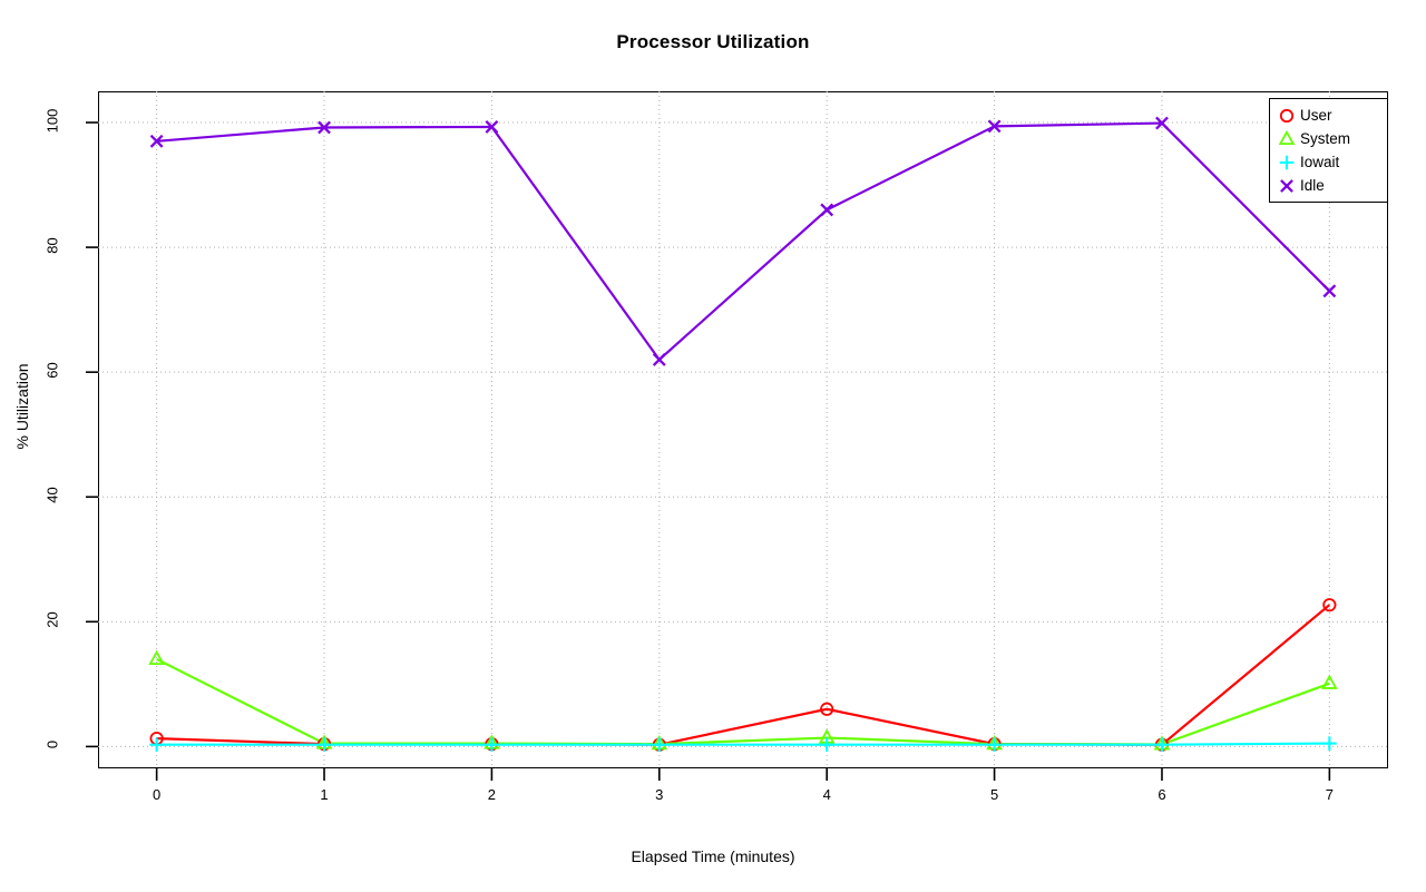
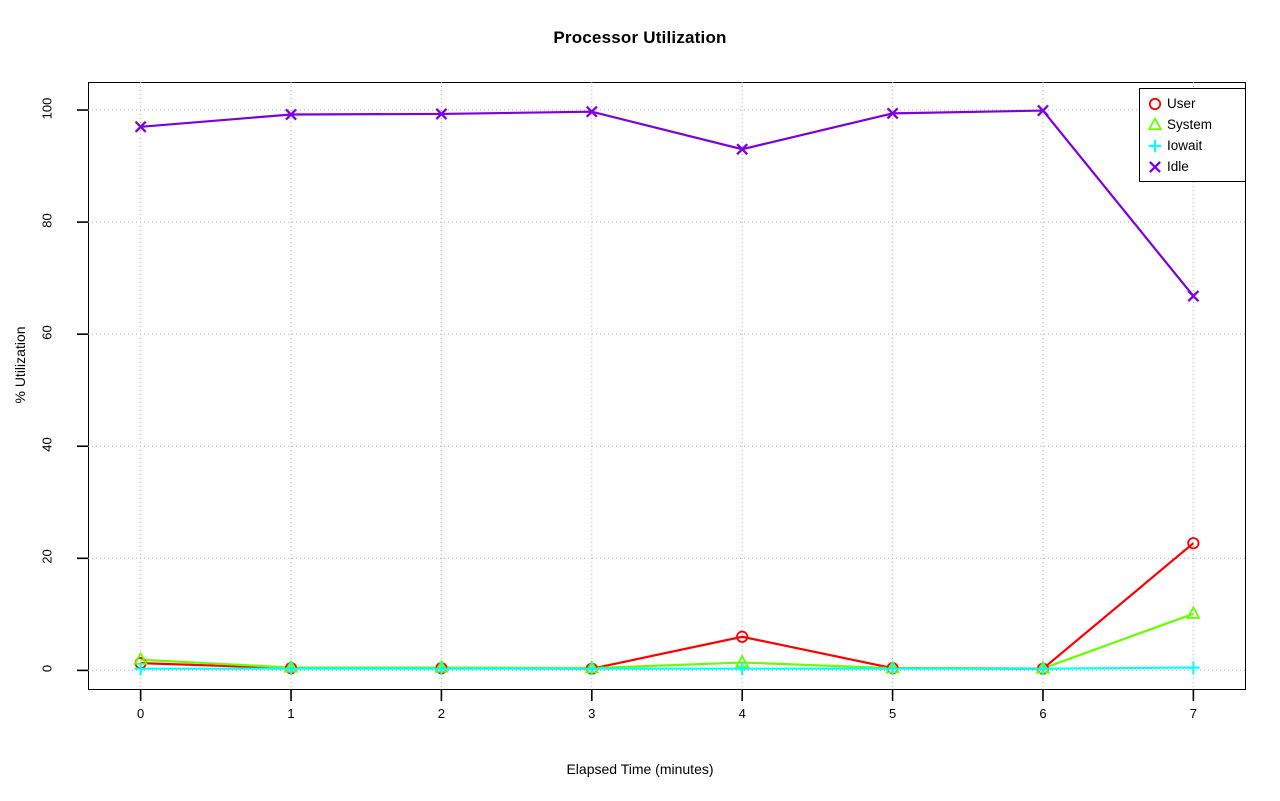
System/0: 14 -> 2
Idle/3: 62 -> 100
Idle/4: 86 -> 93
Idle/7: 73 -> 67
